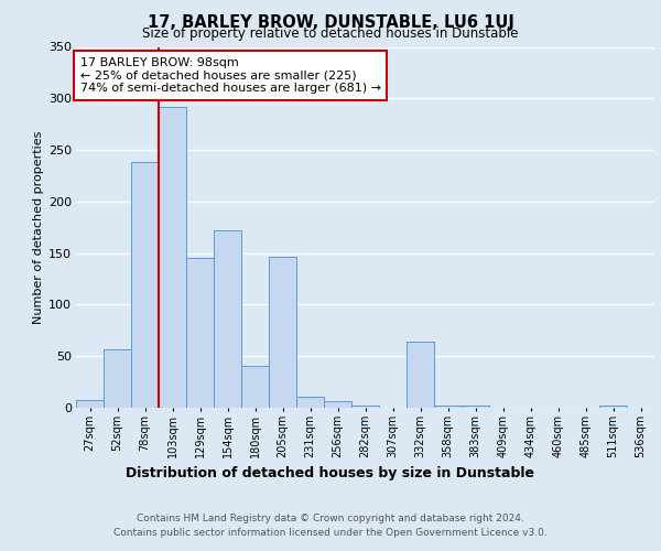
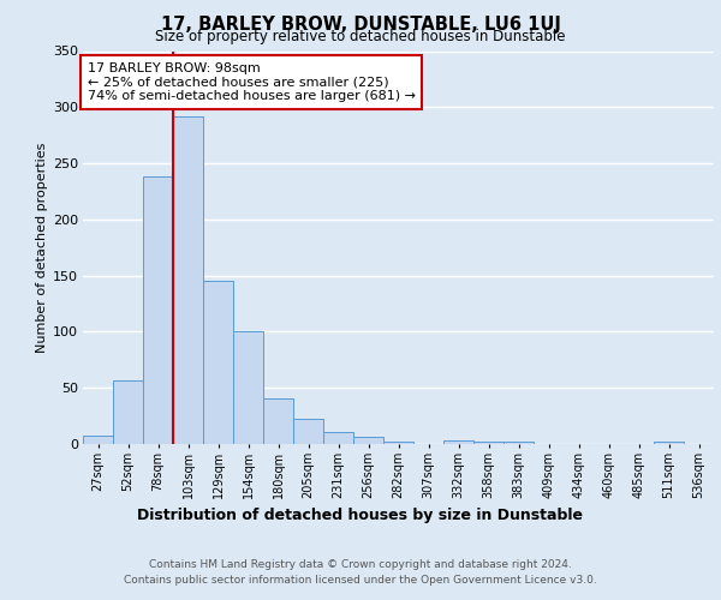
154sqm: 172 -> 100
205sqm: 146 -> 22
332sqm: 64 -> 3
